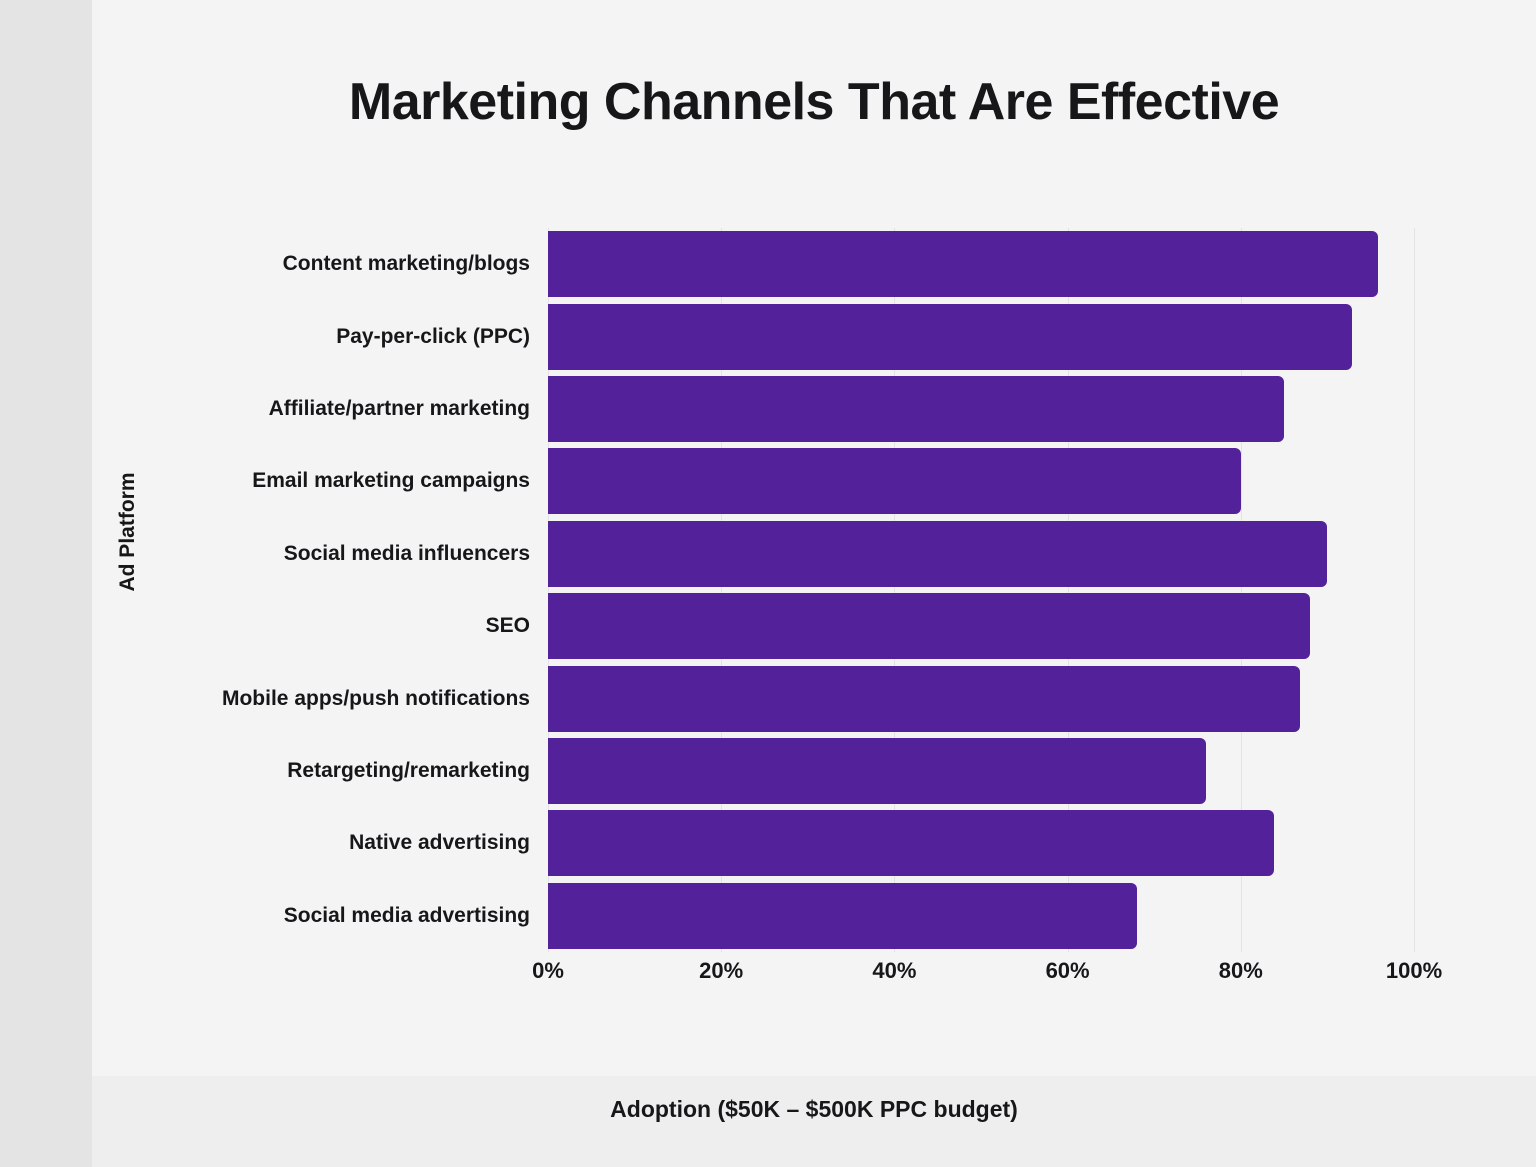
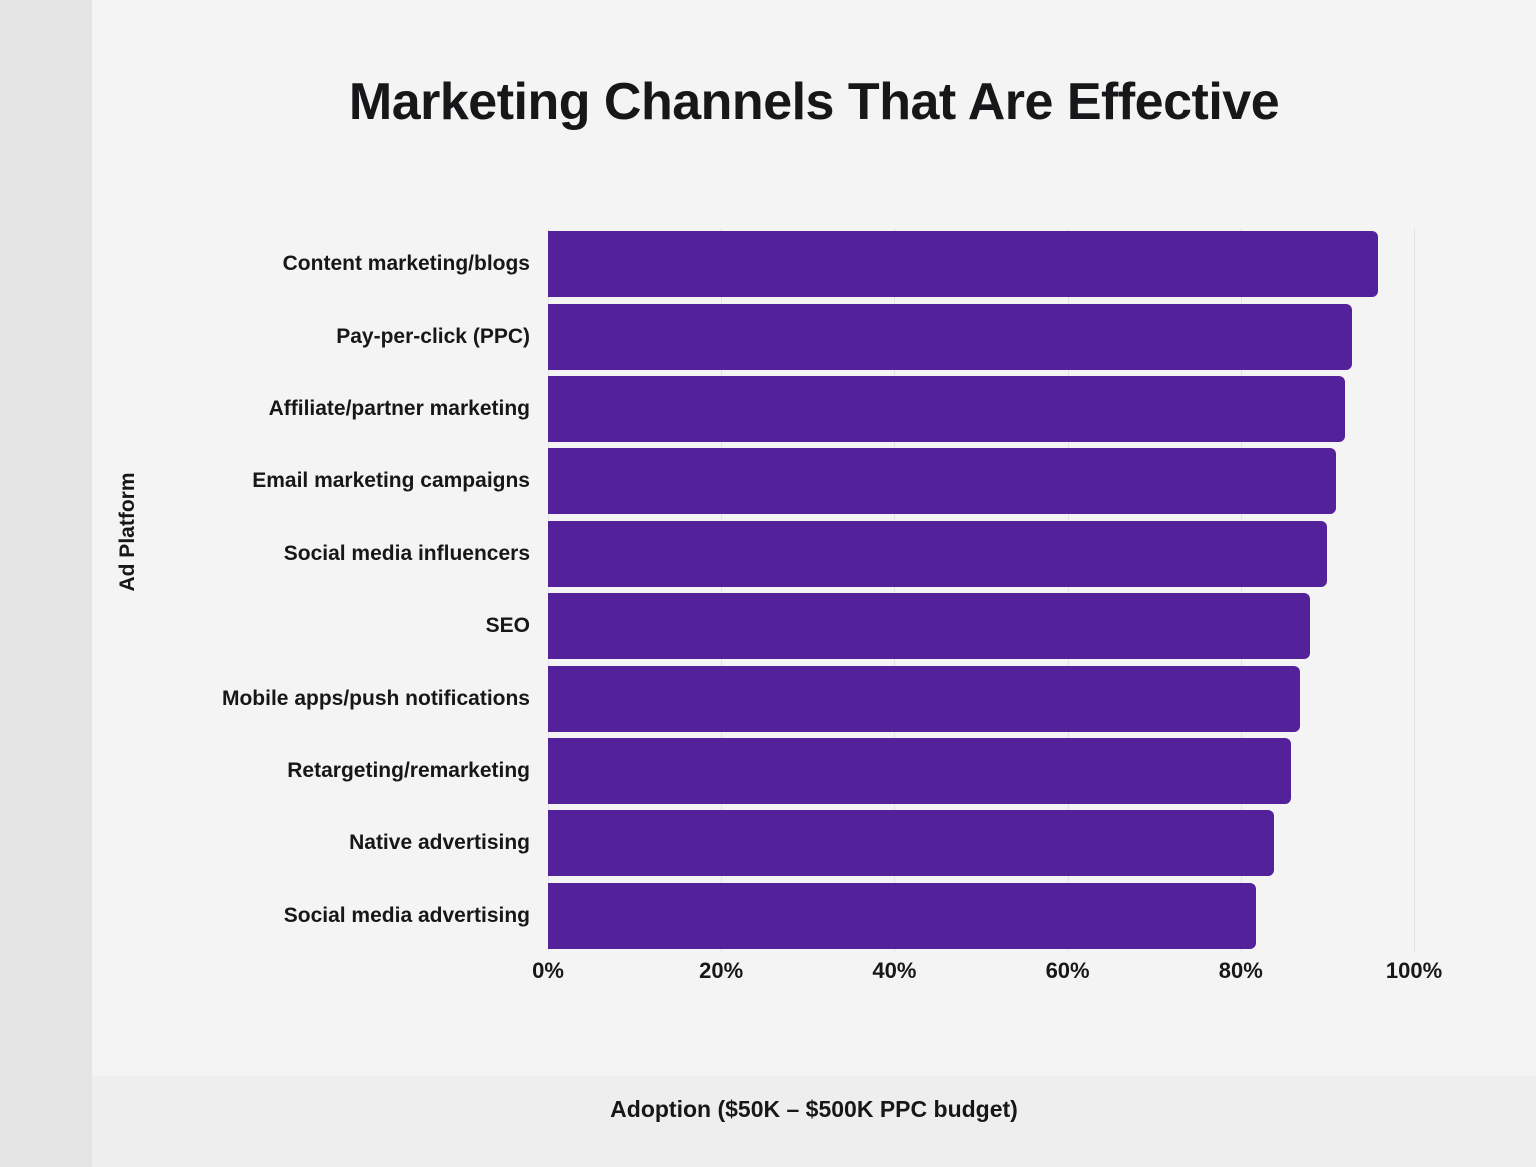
Affiliate/partner marketing: 85% -> 92%
Email marketing campaigns: 80% -> 91%
Retargeting/remarketing: 76% -> 86%
Social media advertising: 68% -> 82%
